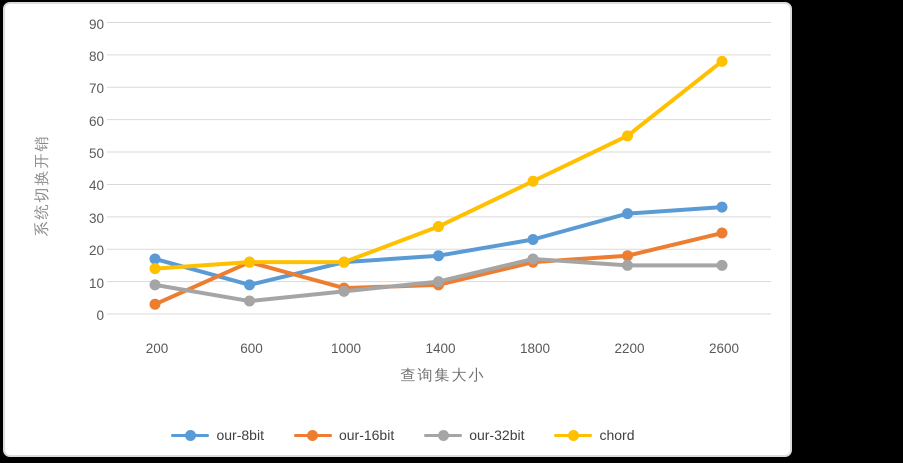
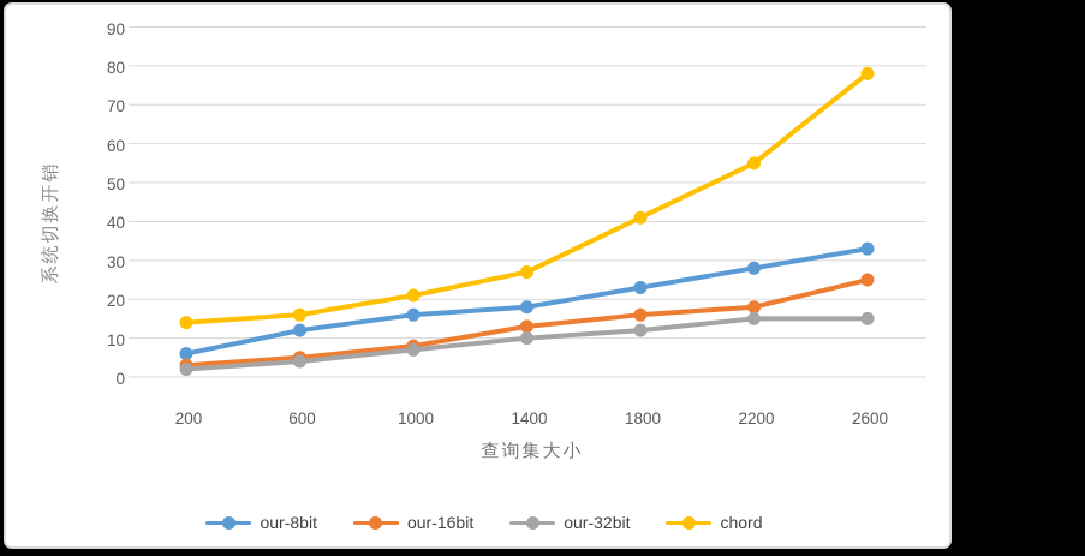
our-8bit/200: 17 -> 6
our-32bit/200: 9 -> 2
our-8bit/600: 9 -> 12
our-16bit/600: 16 -> 5
chord/1000: 16 -> 21
our-16bit/1400: 9 -> 13
our-32bit/1800: 17 -> 12
our-8bit/2200: 31 -> 28
